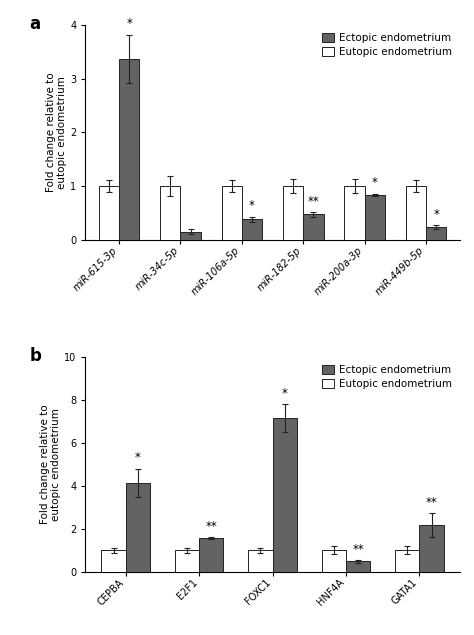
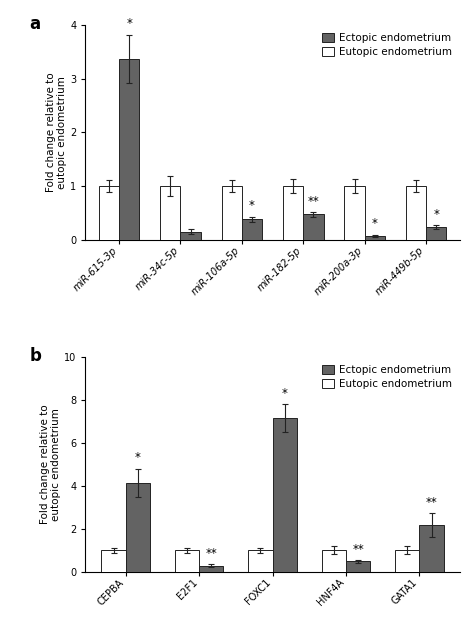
Ectopic endometrium/miR-200a-3p: 0.84 -> 0.07
Ectopic endometrium/E2F1: 1.55 -> 0.28
